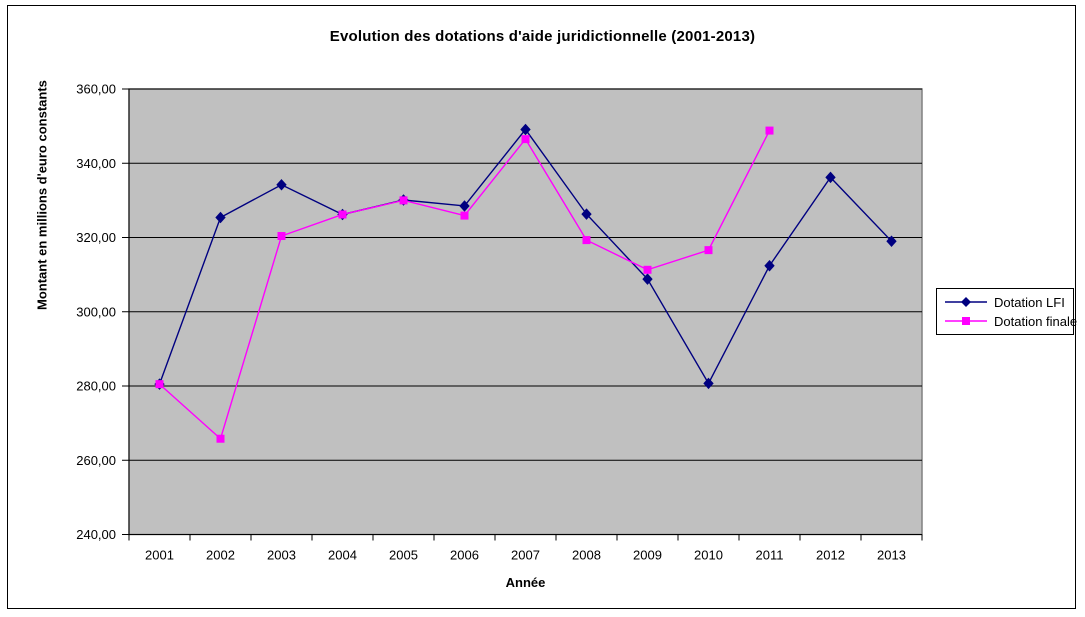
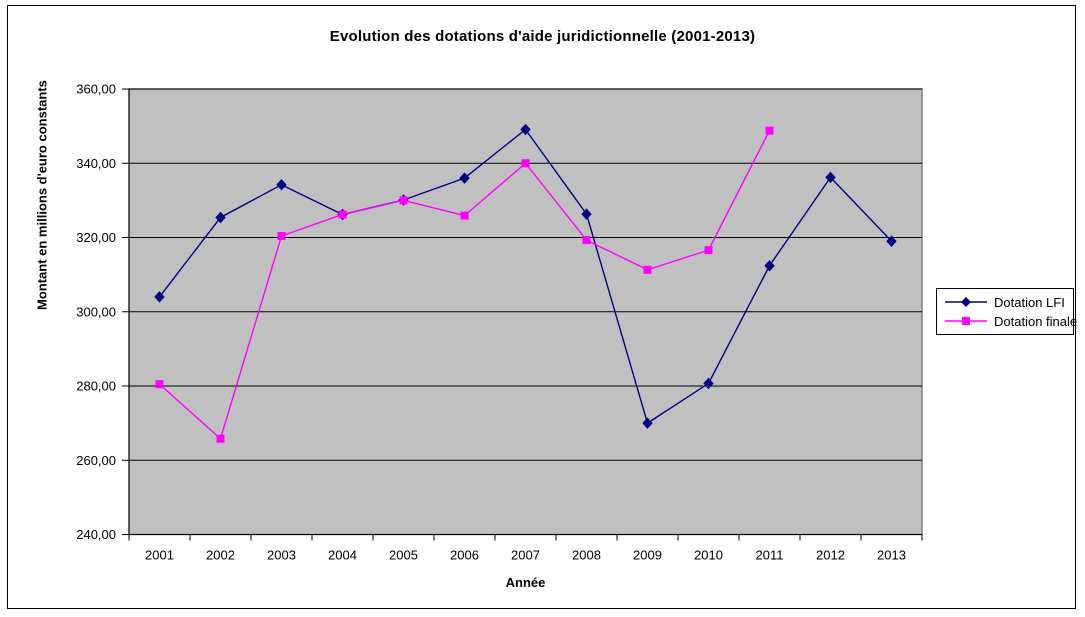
Dotation LFI/2001: 280 -> 304
Dotation LFI/2006: 328 -> 336
Dotation finale/2007: 346 -> 340
Dotation LFI/2009: 309 -> 270
